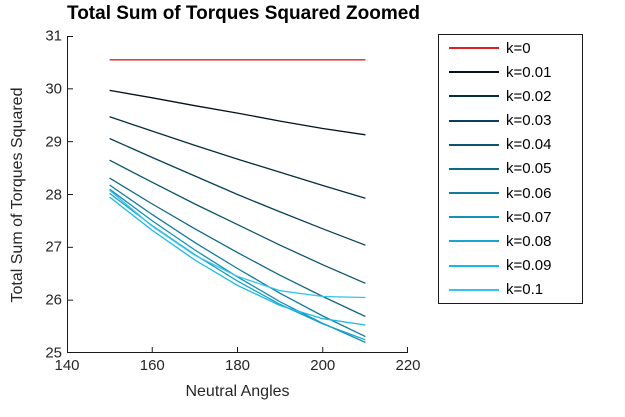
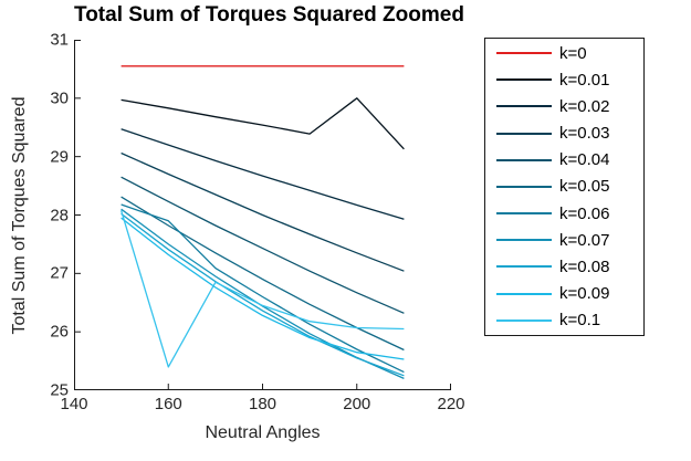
k=0.06/160: 27.6 -> 27.9
k=0.1/160: 27.4 -> 25.4
k=0.01/200: 29.2 -> 30.0
